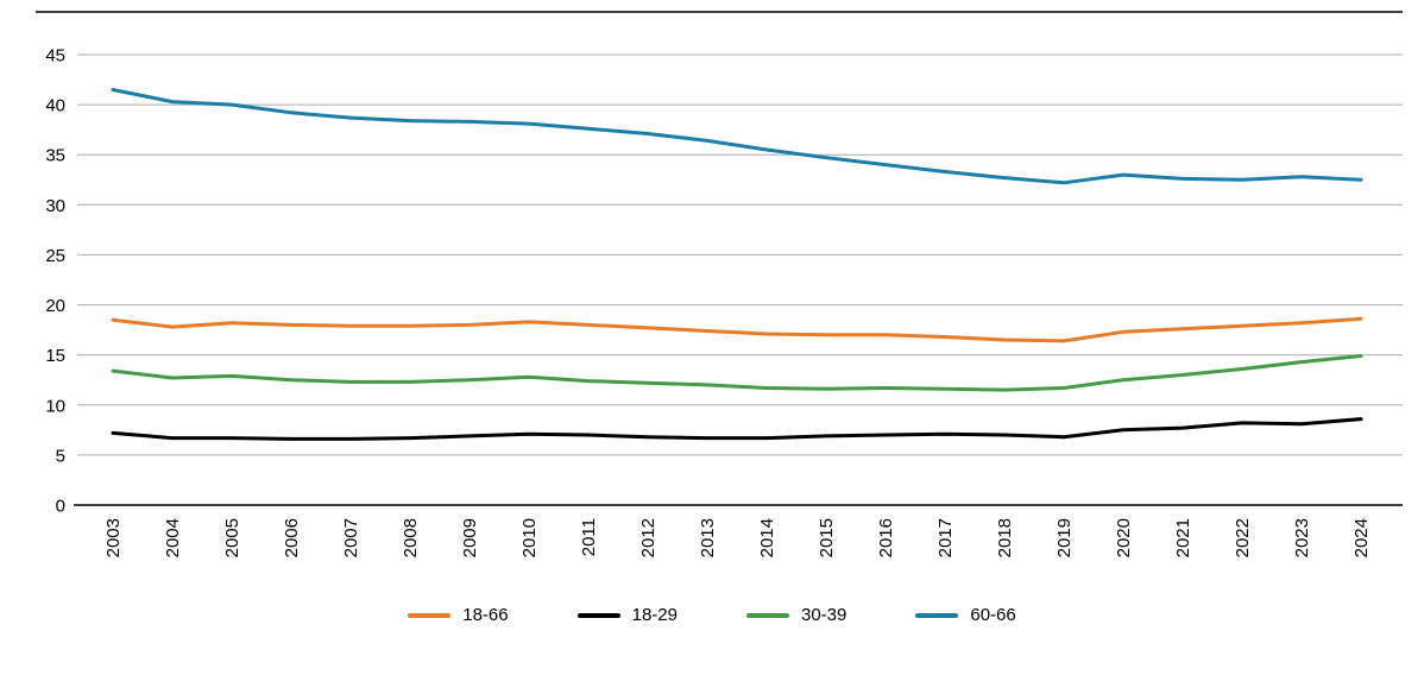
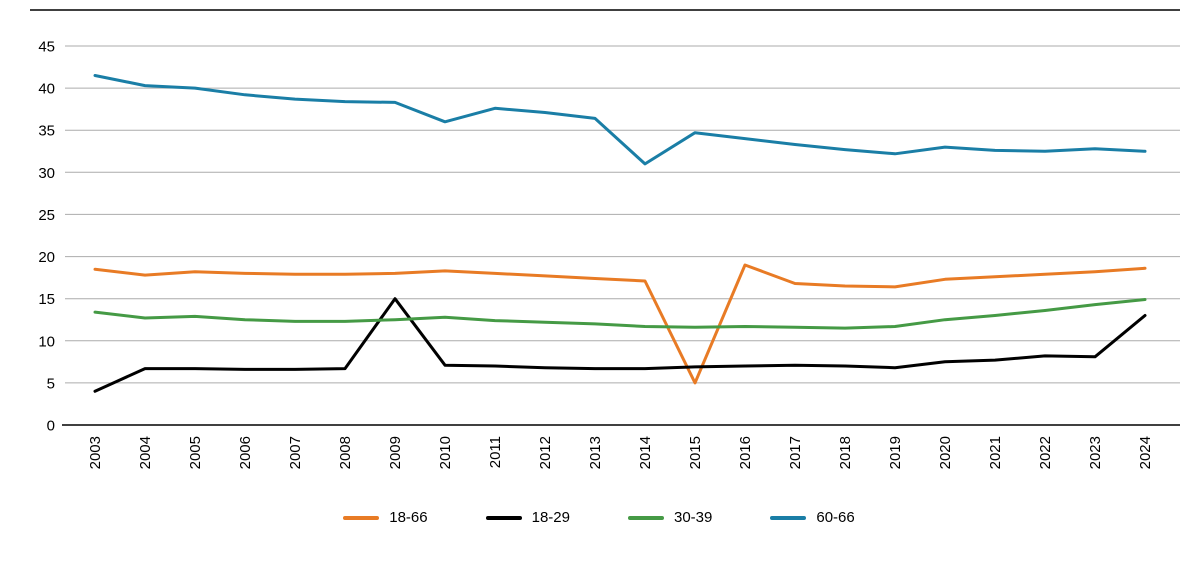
18-29/2003: 7 -> 4
18-29/2009: 7 -> 15
60-66/2010: 38 -> 36
60-66/2014: 36 -> 31
18-66/2015: 17 -> 5
18-66/2016: 17 -> 19
18-29/2024: 9 -> 13
